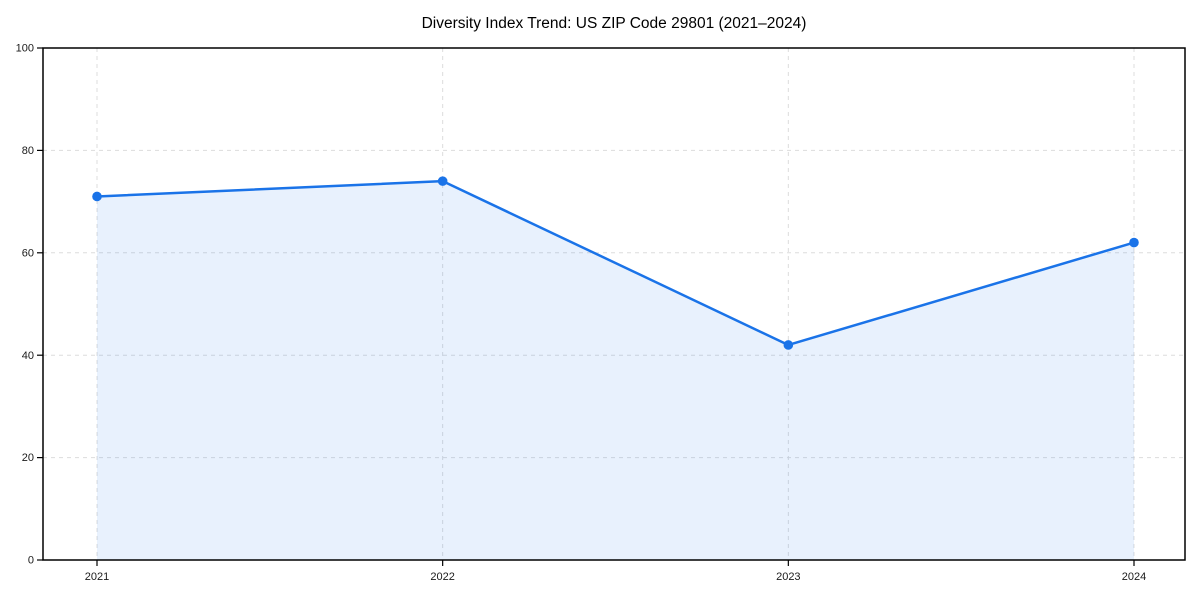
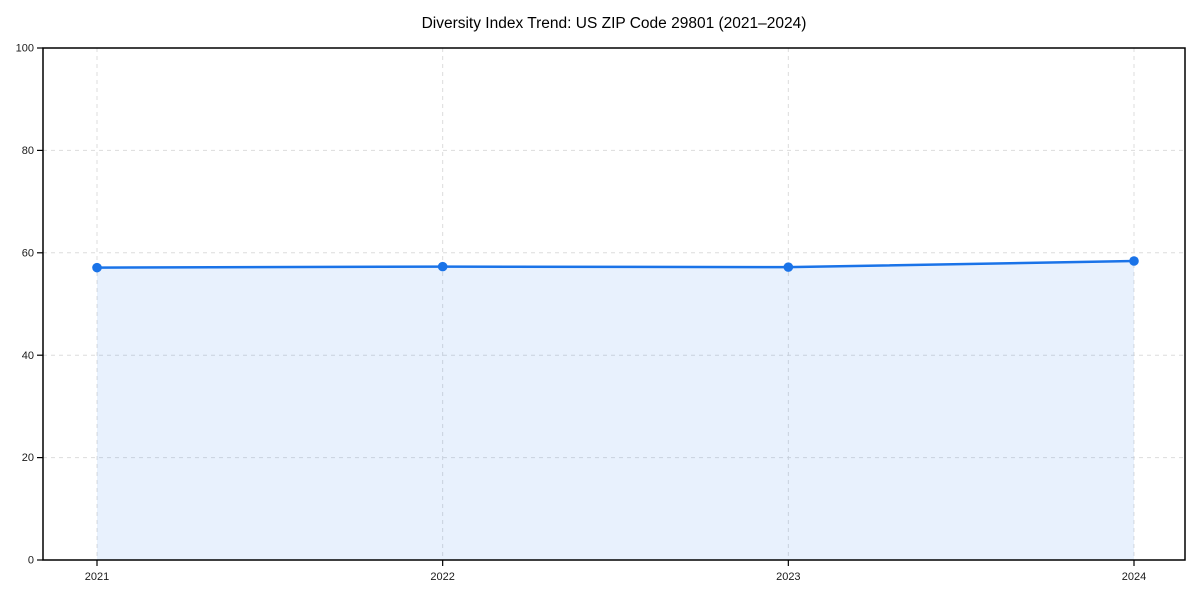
2021: 71 -> 57
2022: 74 -> 57
2023: 42 -> 57
2024: 62 -> 58
